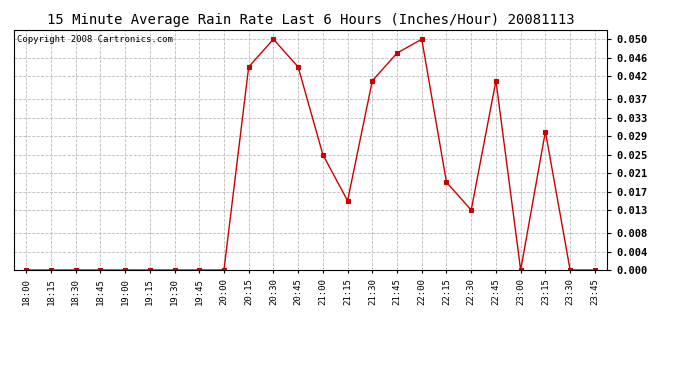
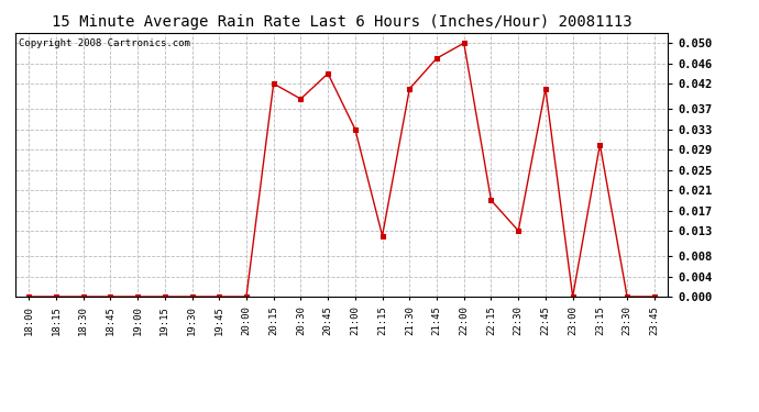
20:15: 0.044 -> 0.042
20:30: 0.050 -> 0.039
21:00: 0.025 -> 0.033
21:15: 0.015 -> 0.012
